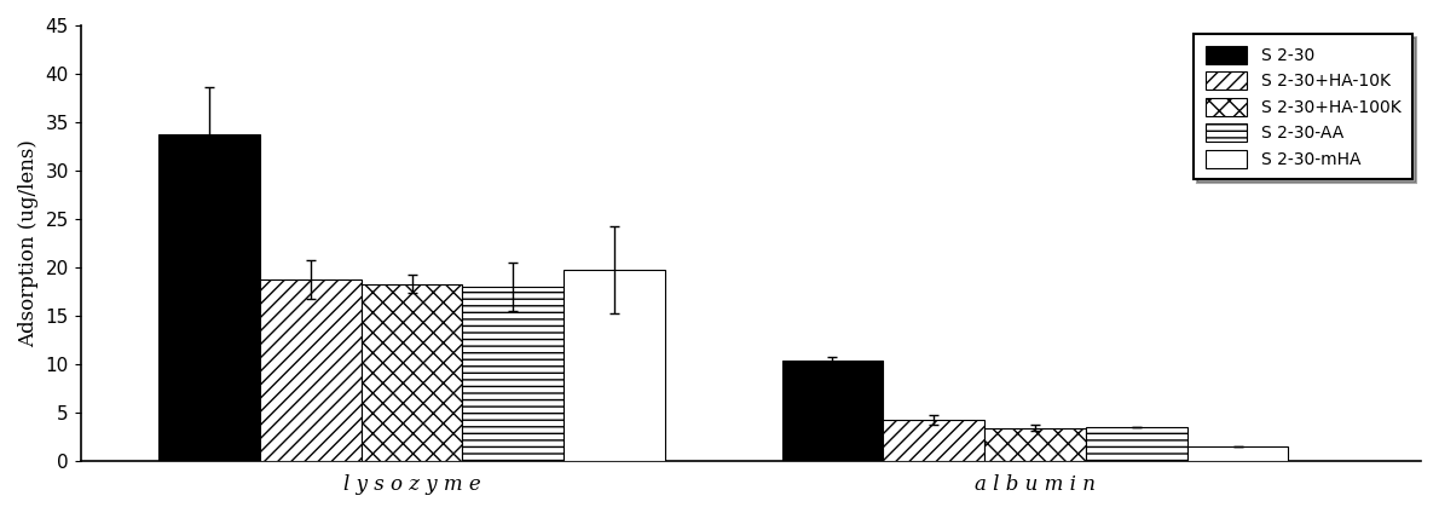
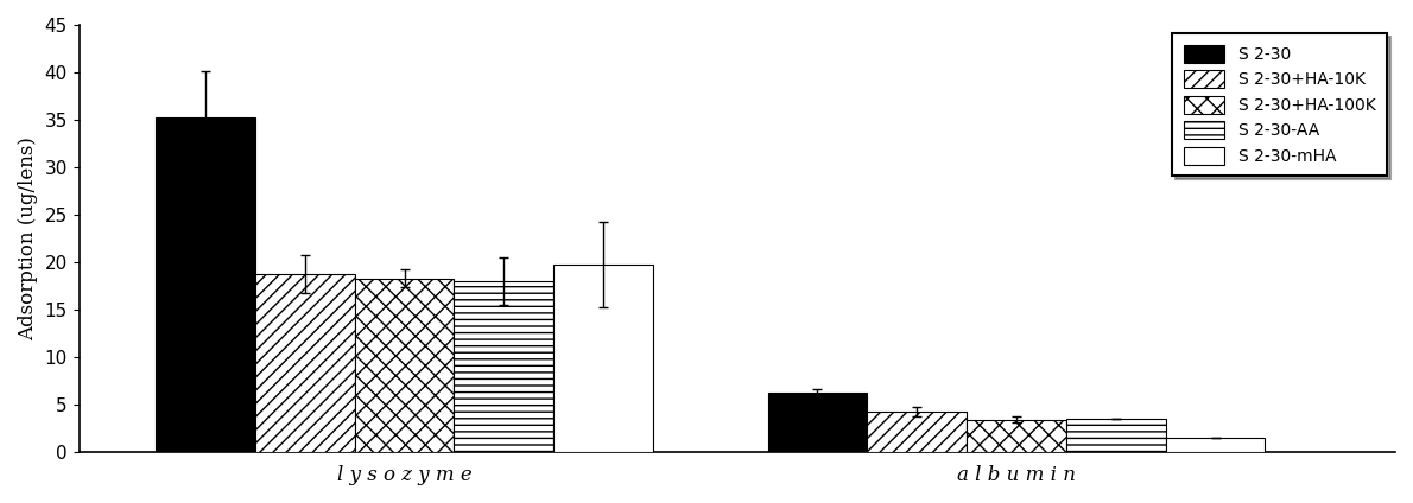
S 2-30/l y s o z y m e: 33.8 -> 35.3
S 2-30/a l b u m i n: 10.4 -> 6.2
